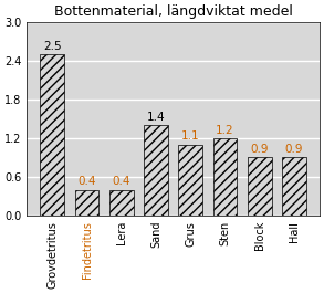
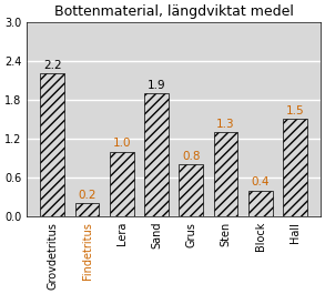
Grovdetritus: 2.5 -> 2.2
Findetritus: 0.4 -> 0.2
Lera: 0.4 -> 1.0
Sand: 1.4 -> 1.9
Grus: 1.1 -> 0.8
Sten: 1.2 -> 1.3
Block: 0.9 -> 0.4
Hall: 0.9 -> 1.5
